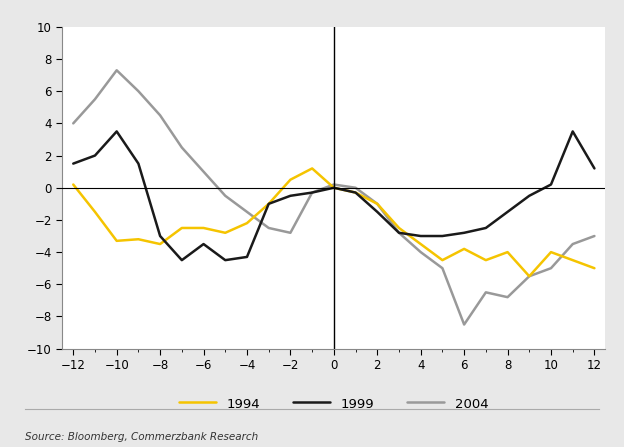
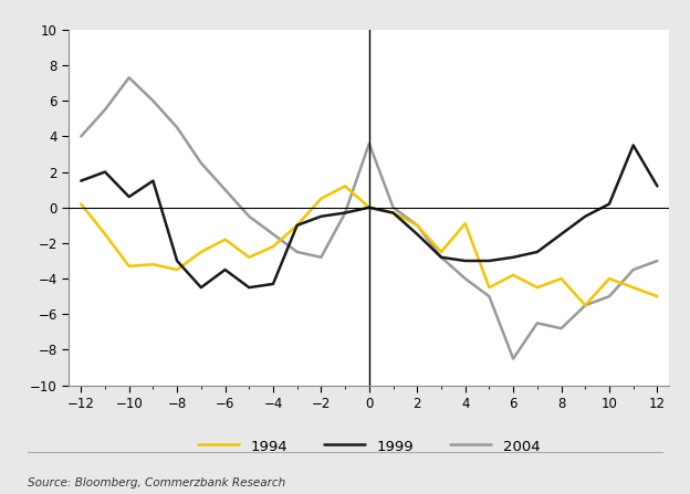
1999/−10: 3.5 -> 0.6
1994/−6: -2.5 -> -1.8
2004/0: 0.2 -> 3.6
1994/4: -3.5 -> -0.9
